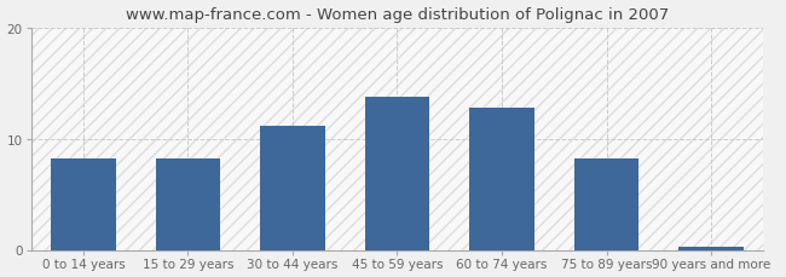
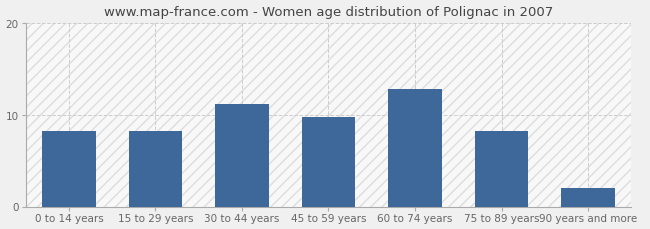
45 to 59 years: 13.8 -> 9.8
90 years and more: 0.3 -> 2.0
